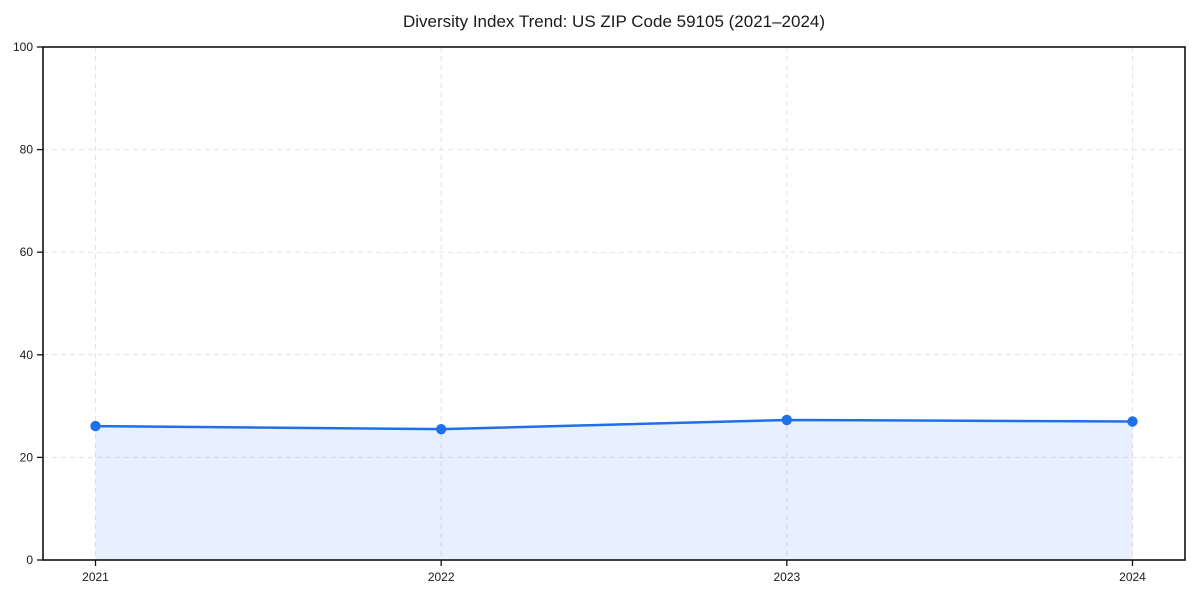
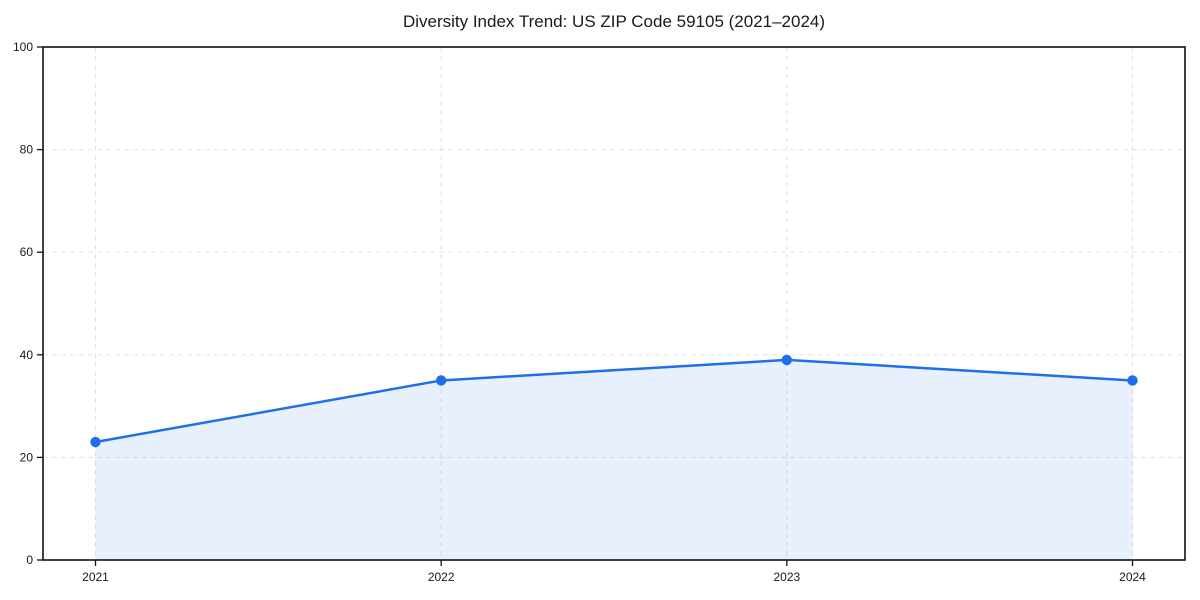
2021: 26 -> 23
2022: 26 -> 35
2023: 27 -> 39
2024: 27 -> 35
